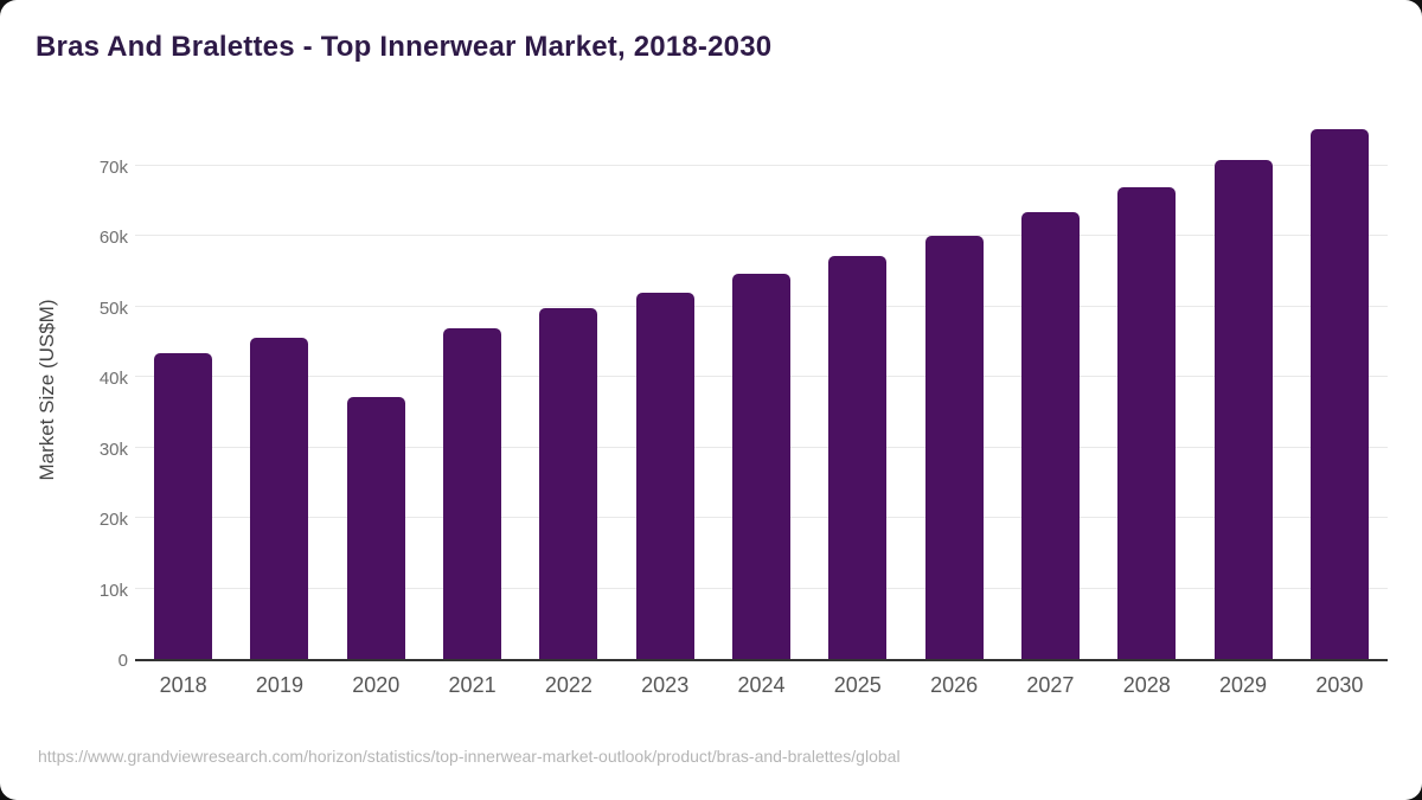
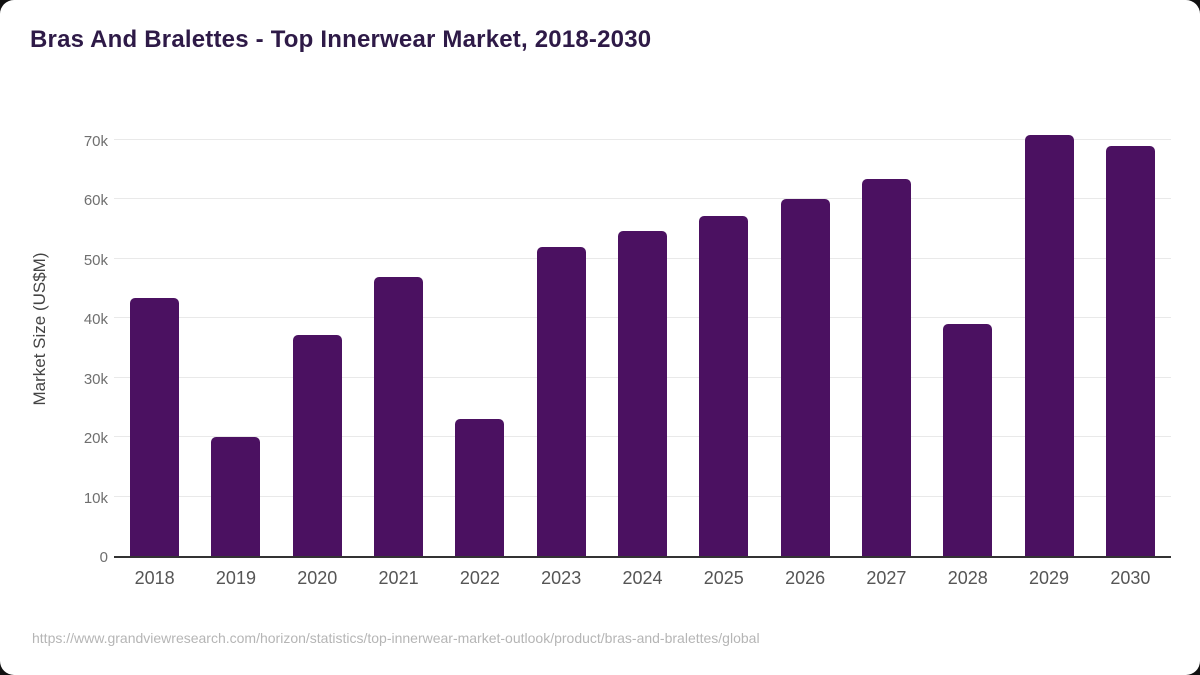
2019: 46k -> 20k
2022: 50k -> 23k
2028: 67k -> 39k
2030: 75k -> 69k
